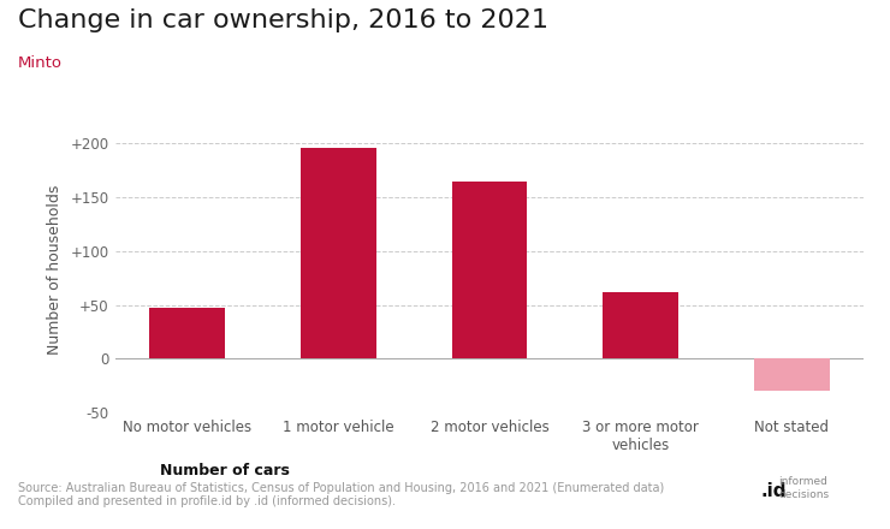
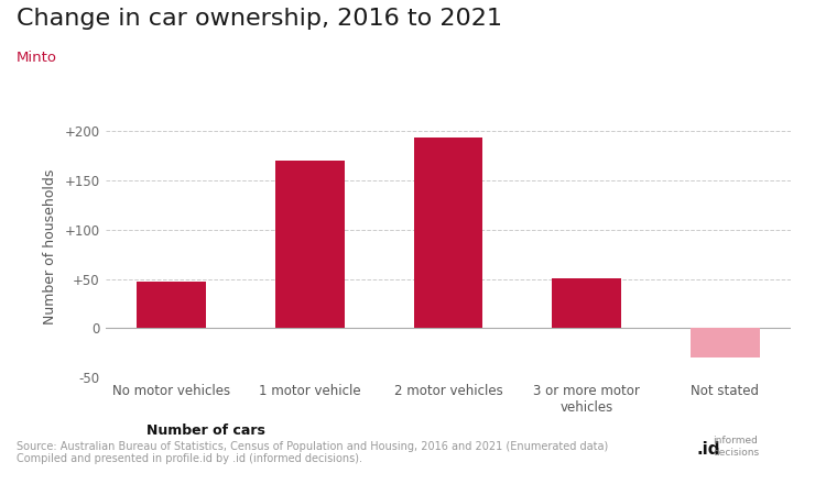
1 motor vehicle: 196 -> 170
2 motor vehicles: 164 -> 193
3 or more motor vehicles: 62 -> 51
